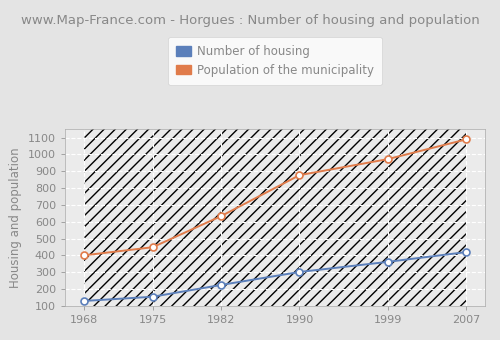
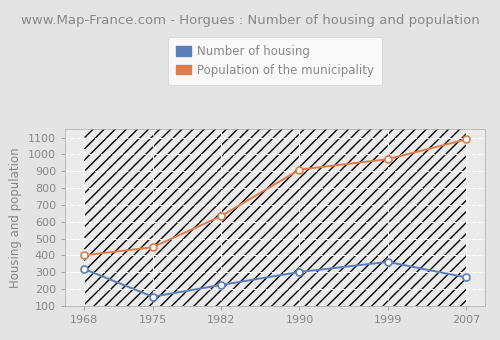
Number of housing/1968: 130 -> 320
Population of the municipality/1990: 880 -> 910
Number of housing/2007: 420 -> 270
